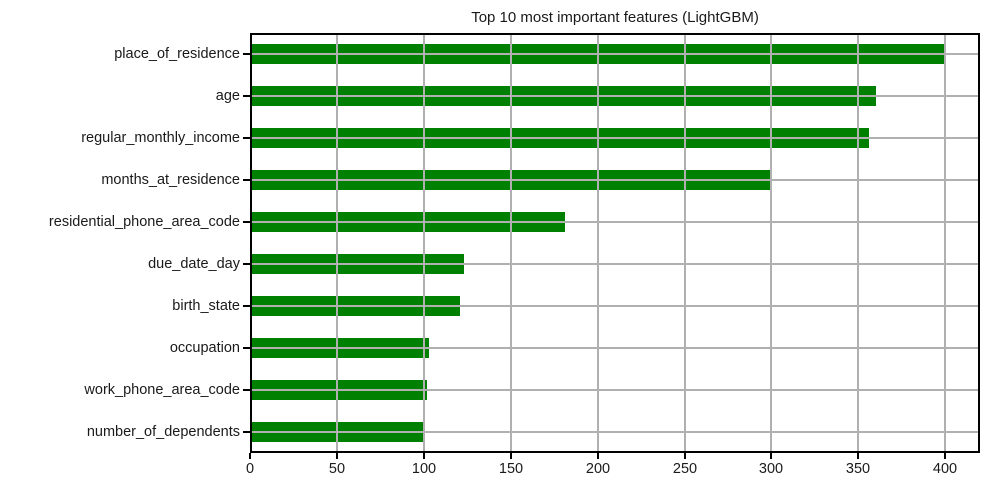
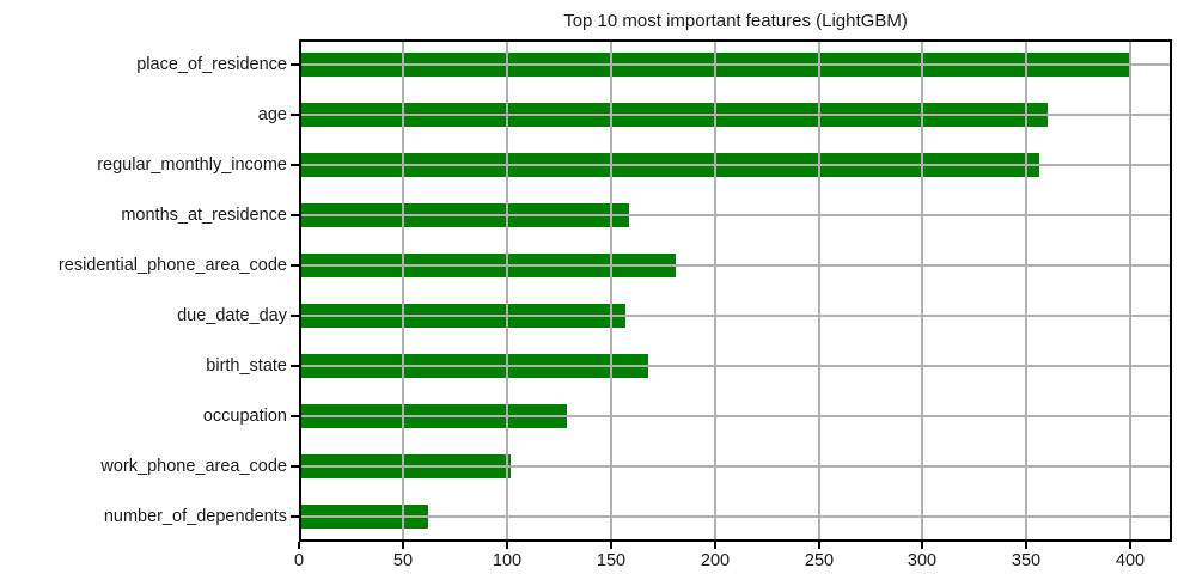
months_at_residence: 300 -> 159
due_date_day: 123 -> 157
birth_state: 121 -> 168
occupation: 103 -> 129
number_of_dependents: 100 -> 62
